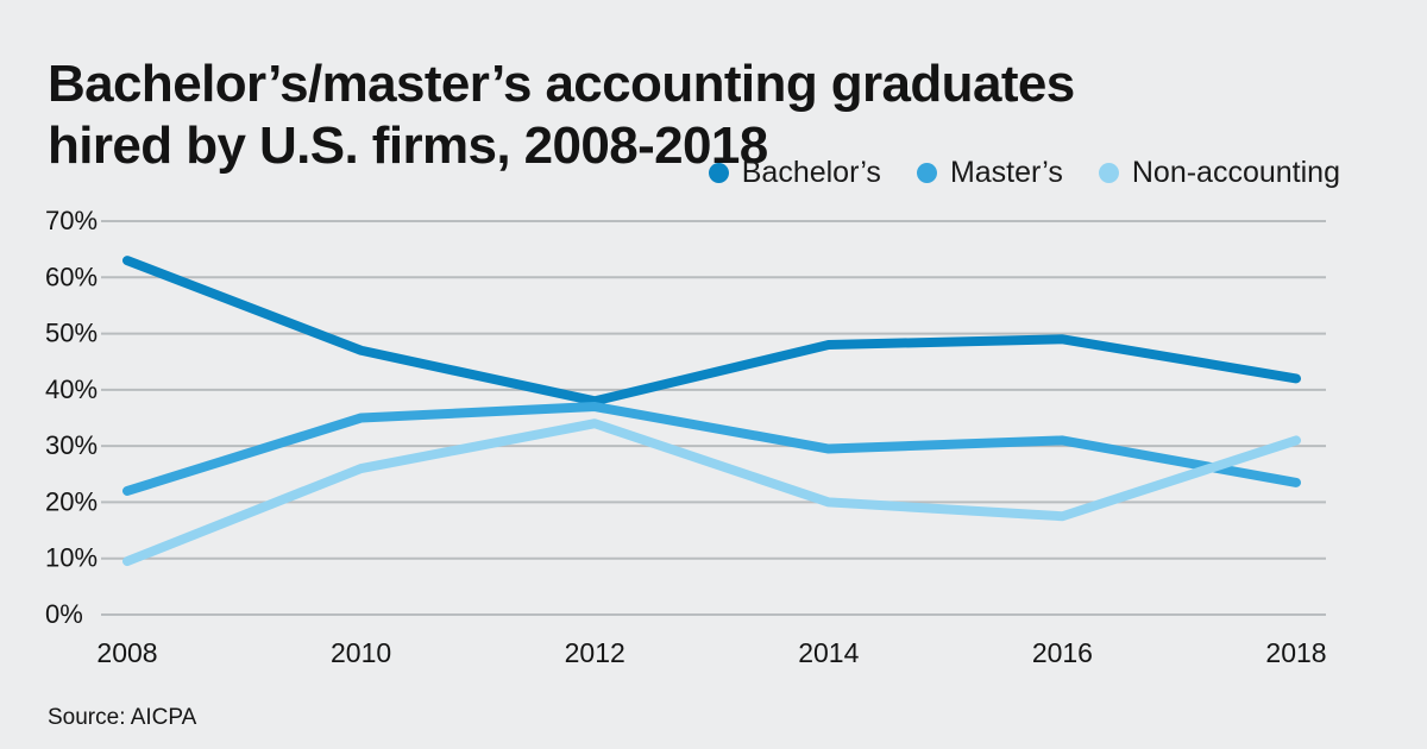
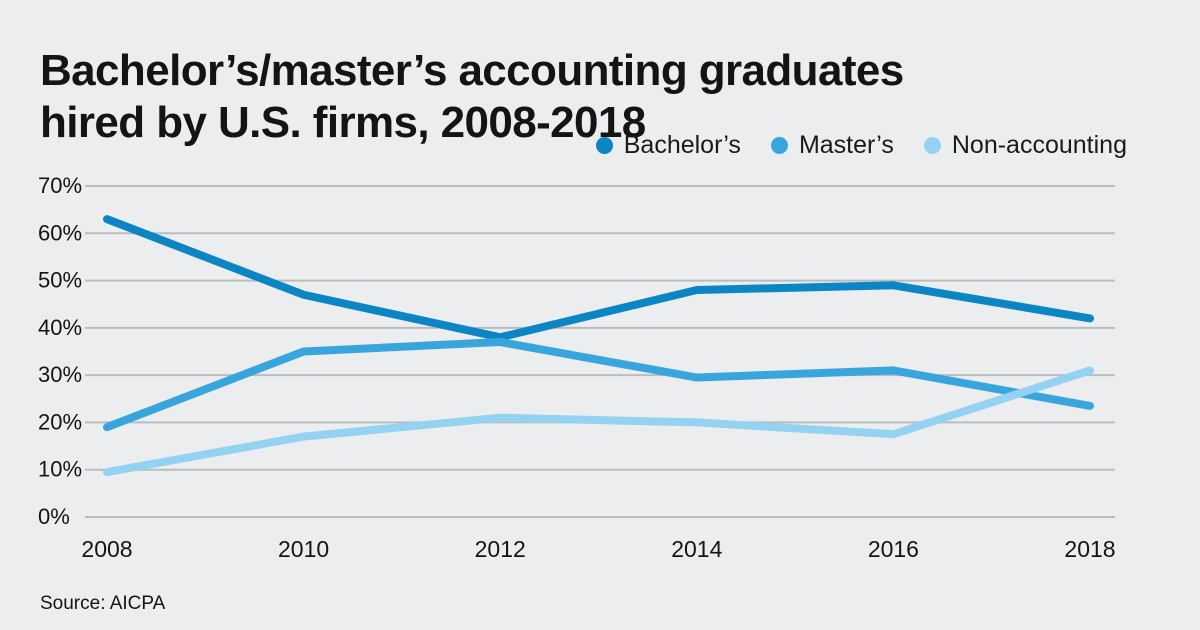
Master’s/2008: 22% -> 19%
Non-accounting/2010: 26% -> 17%
Non-accounting/2012: 34% -> 21%
